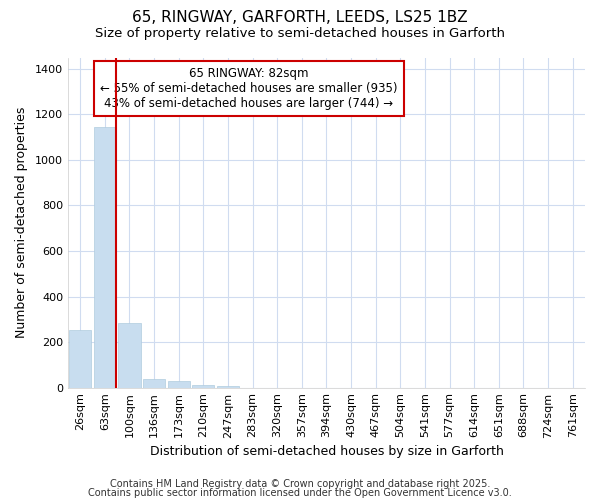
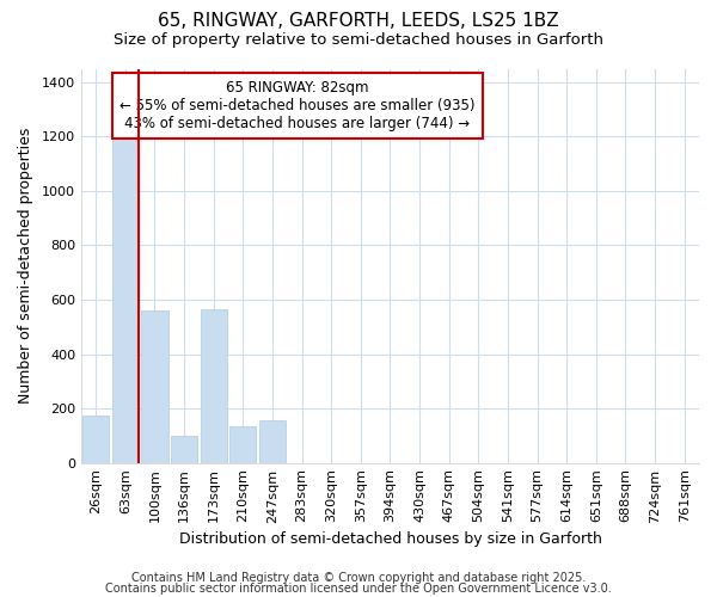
26sqm: 253 -> 175
63sqm: 1143 -> 1195
100sqm: 285 -> 560
136sqm: 37 -> 100
173sqm: 27 -> 565
210sqm: 12 -> 135
247sqm: 5 -> 155
